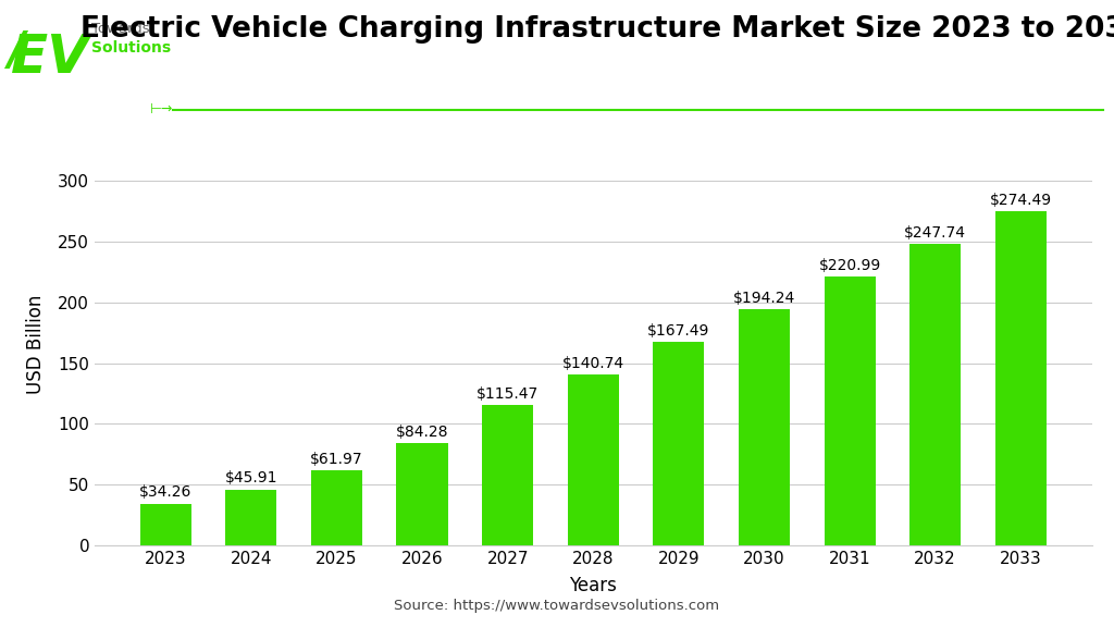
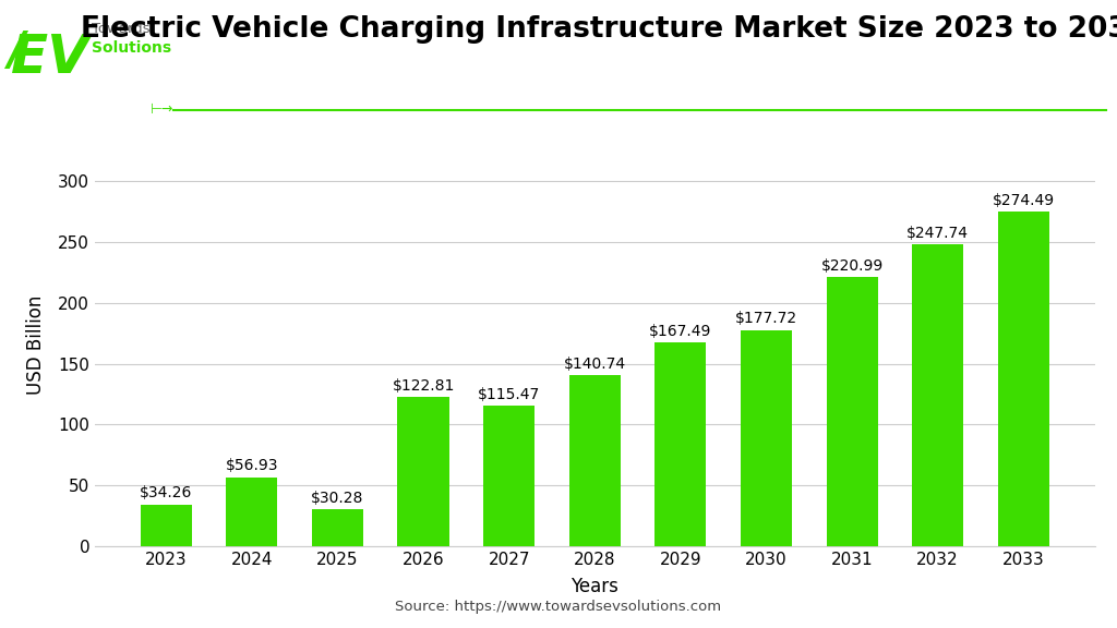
2024: $45.91 -> $56.93
2025: $61.97 -> $30.28
2026: $84.28 -> $122.81
2030: $194.24 -> $177.72
